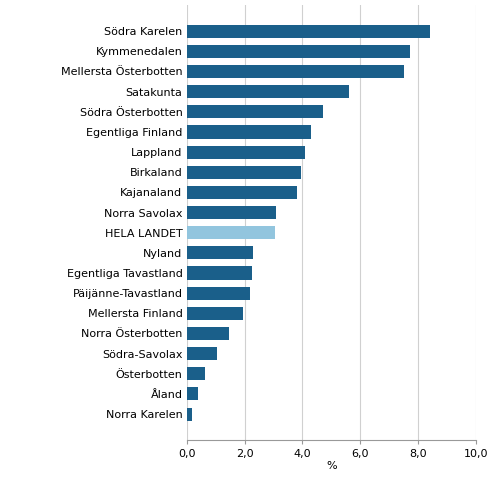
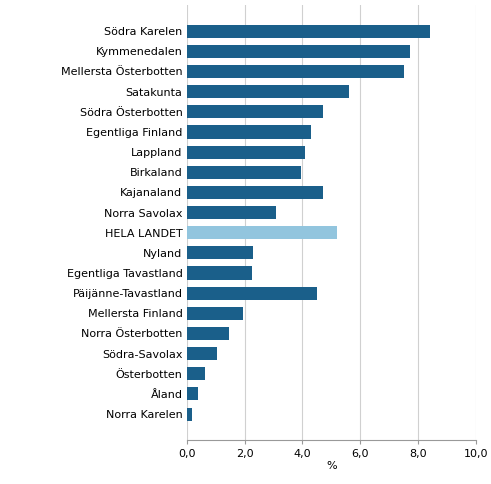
Kajanaland: 3,80 -> 4,70
HELA LANDET: 3,05 -> 5,20
Päijänne-Tavastland: 2,20 -> 4,50
